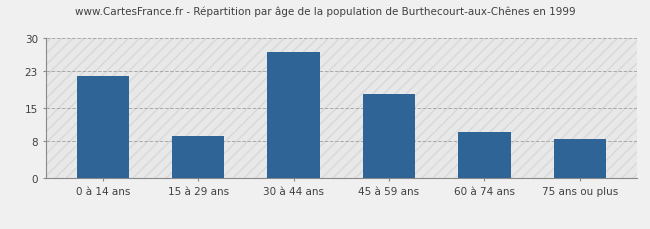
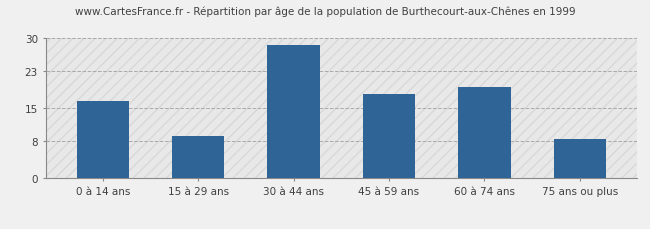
0 à 14 ans: 22.0 -> 16.5
30 à 44 ans: 27.0 -> 28.5
60 à 74 ans: 10.0 -> 19.5
